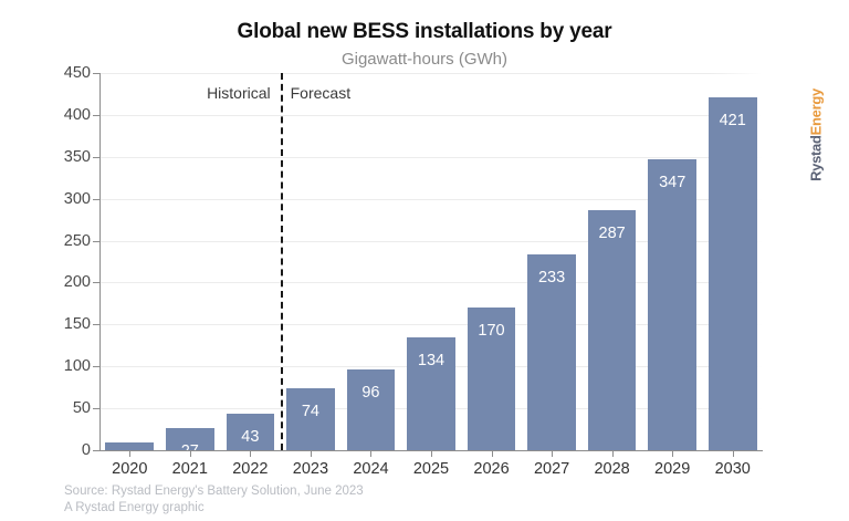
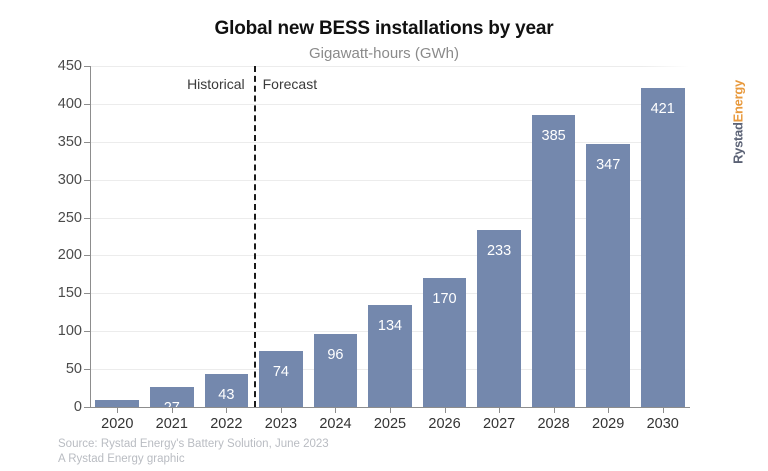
2028: 287 -> 385
